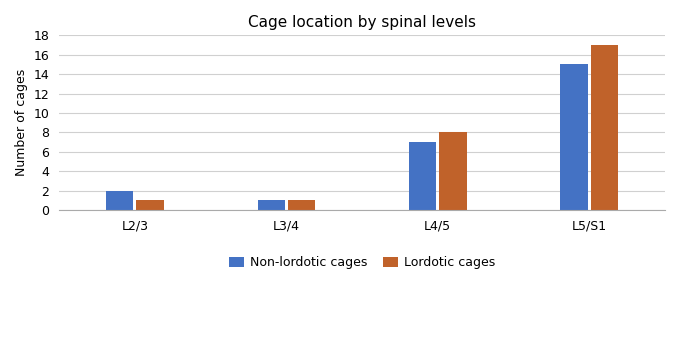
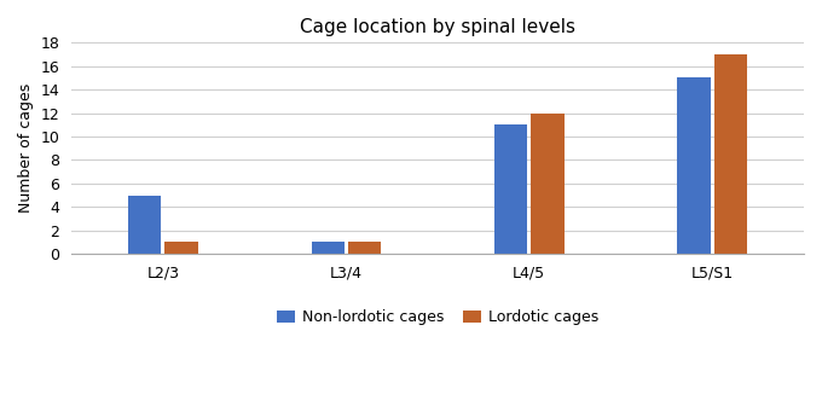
Non-lordotic cages/L2/3: 2 -> 5
Non-lordotic cages/L4/5: 7 -> 11
Lordotic cages/L4/5: 8 -> 12
